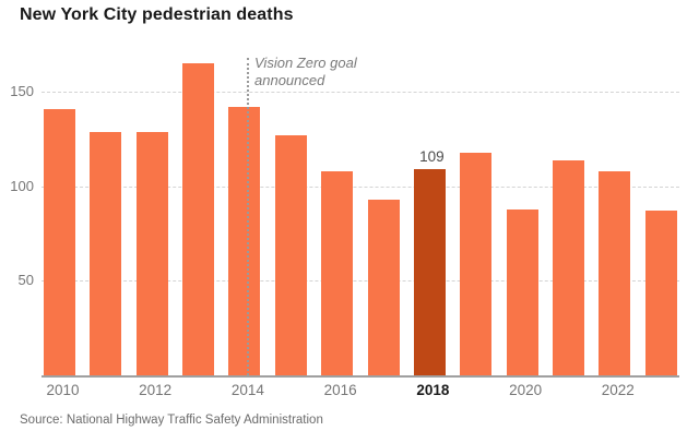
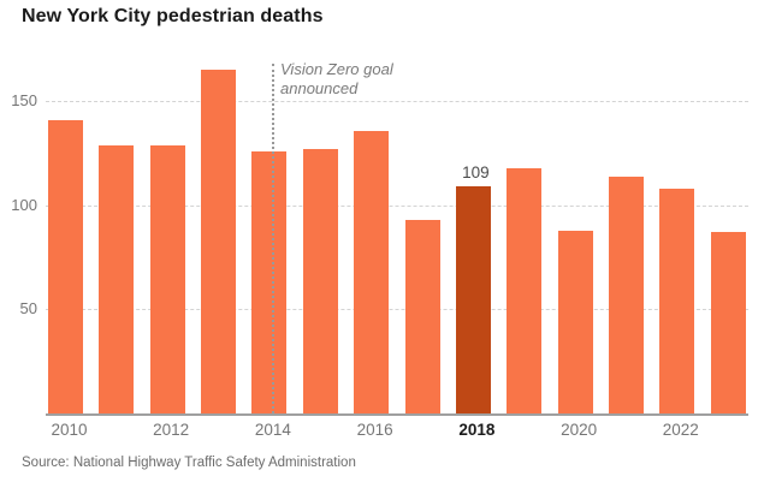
2014: 142 -> 126
2016: 108 -> 136
